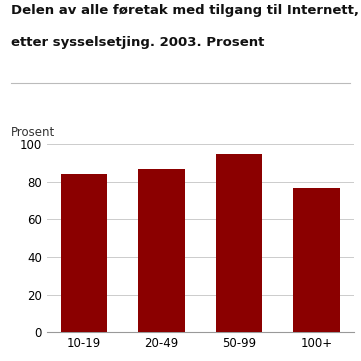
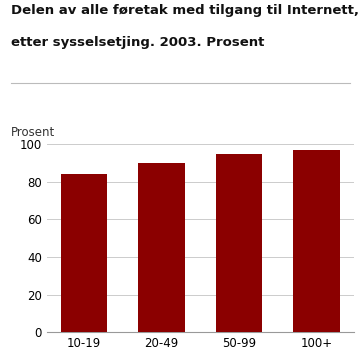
20-49: 87 -> 90
100+: 77 -> 97
